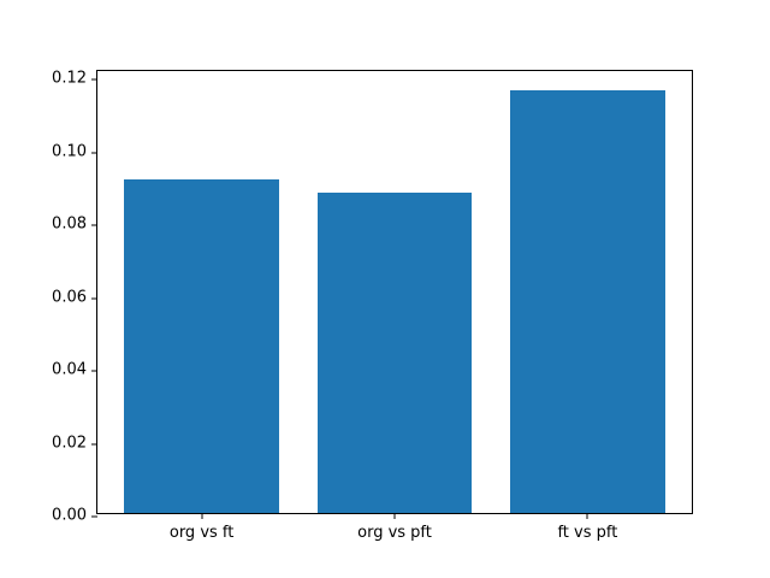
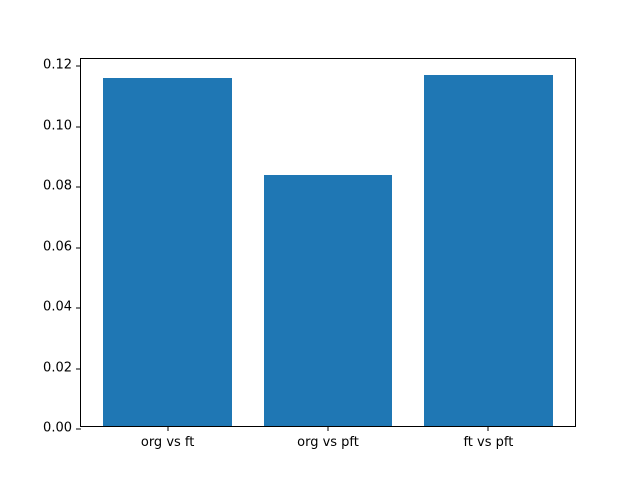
org vs ft: 0.091 -> 0.115
org vs pft: 0.088 -> 0.083
